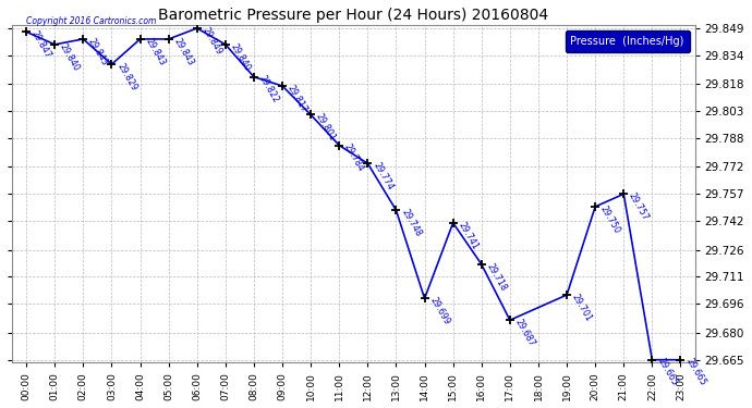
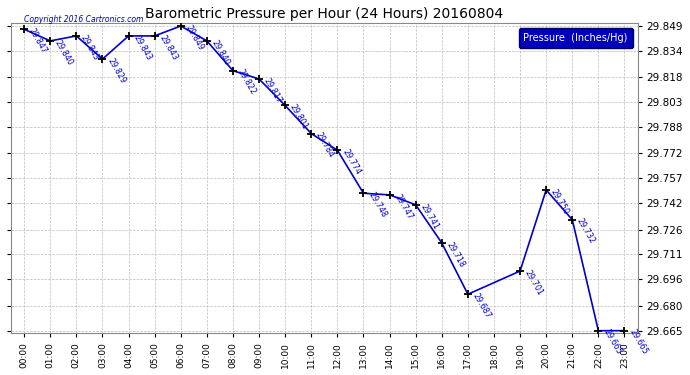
14:00: 29.699 -> 29.747
21:00: 29.757 -> 29.732
